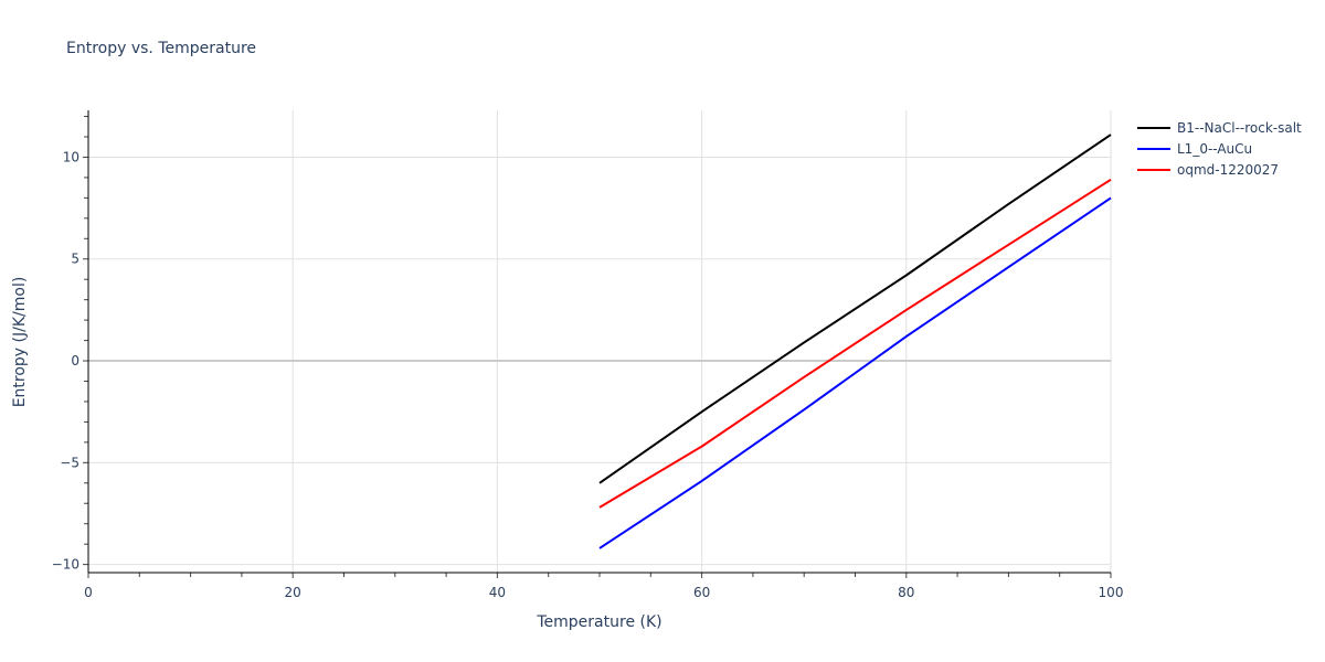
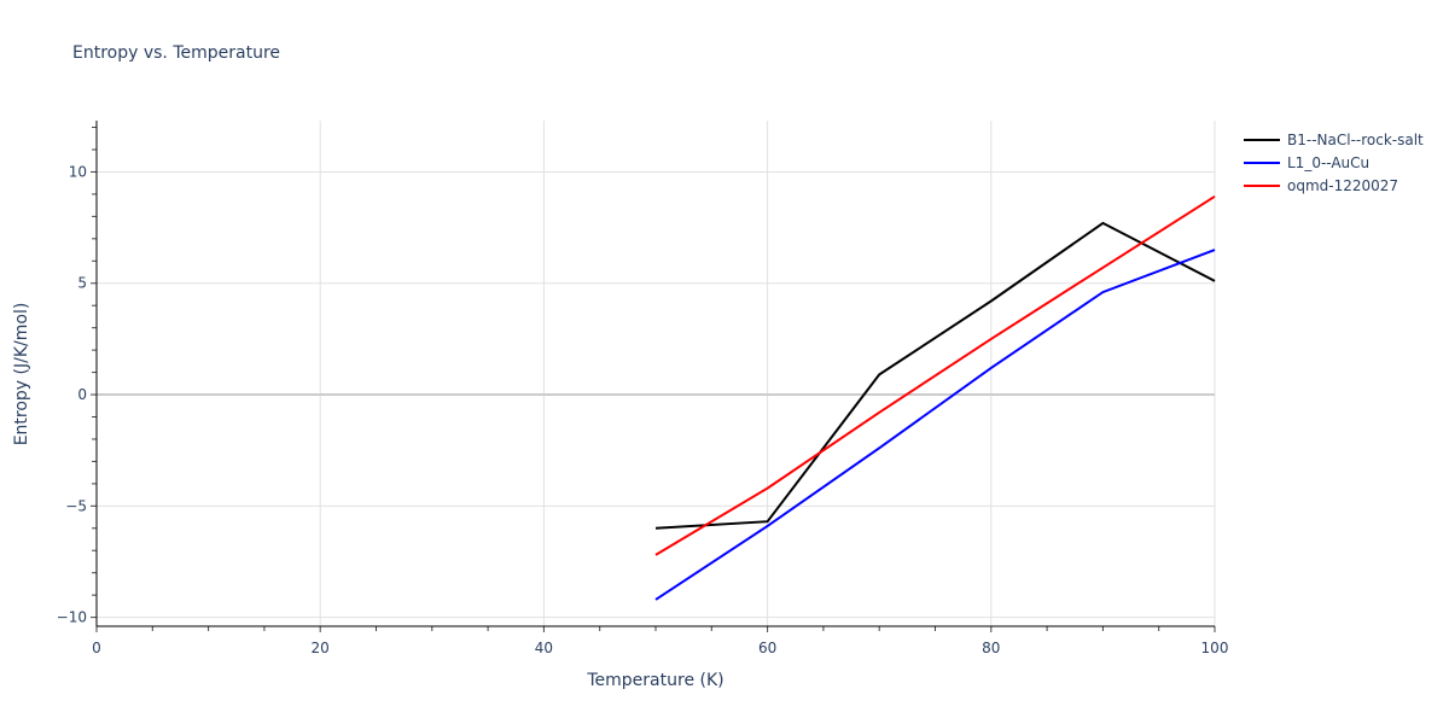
B1--NaCl--rock-salt/60: -2.5 -> -5.7
B1--NaCl--rock-salt/100: 11.1 -> 5.1
L1_0--AuCu/100: 8.0 -> 6.5
